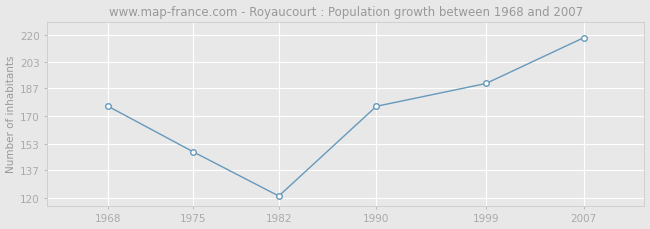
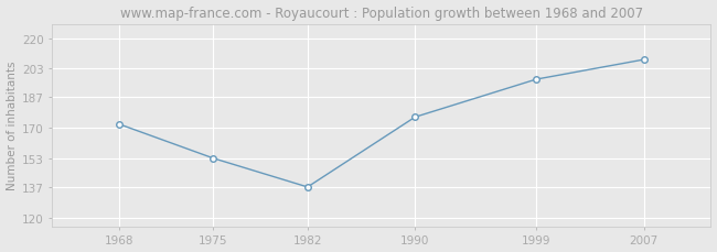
1968: 176 -> 172
1975: 148 -> 153
1982: 121 -> 137
1999: 190 -> 197
2007: 218 -> 208
